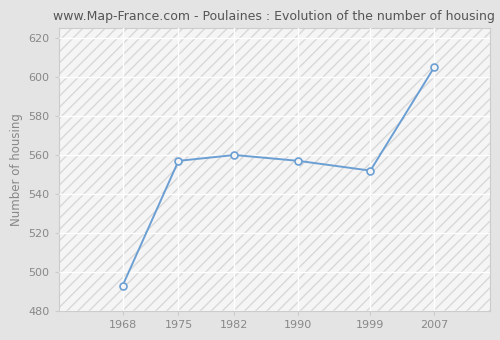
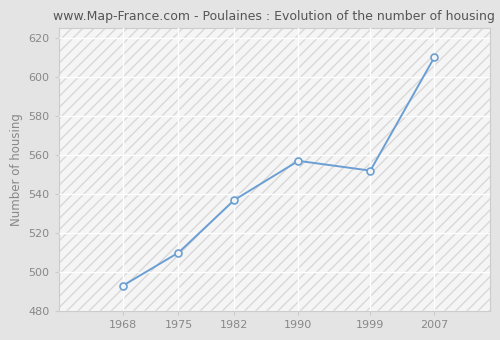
1975: 557 -> 510
1982: 560 -> 537
2007: 605 -> 610
